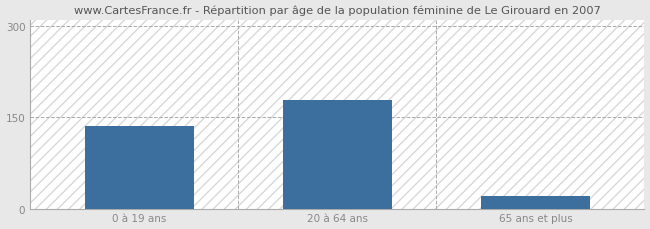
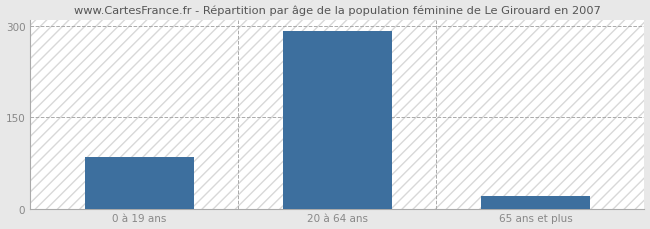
0 à 19 ans: 135 -> 84
20 à 64 ans: 178 -> 292
